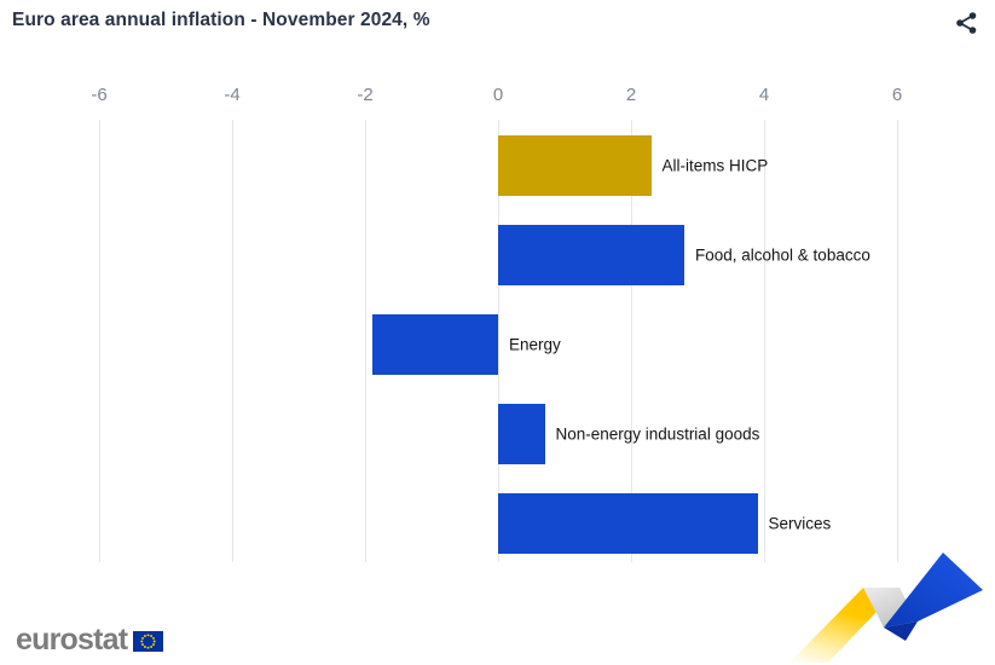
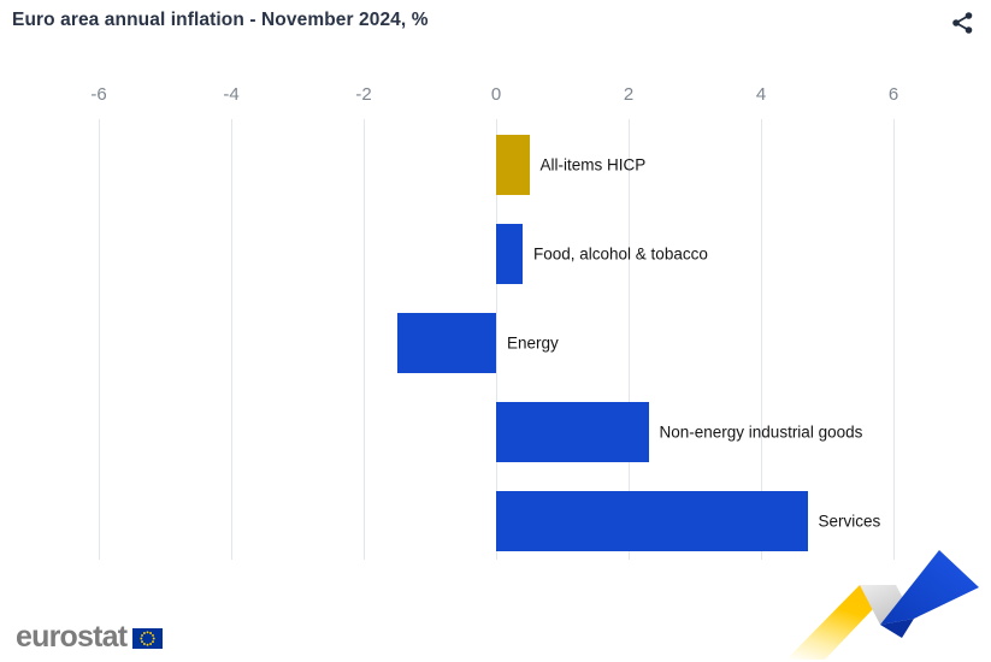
All-items HICP: 2.3 -> 0.5
Food, alcohol & tobacco: 2.8 -> 0.4
Energy: -1.9 -> -1.5
Non-energy industrial goods: 0.7 -> 2.3
Services: 3.9 -> 4.7
